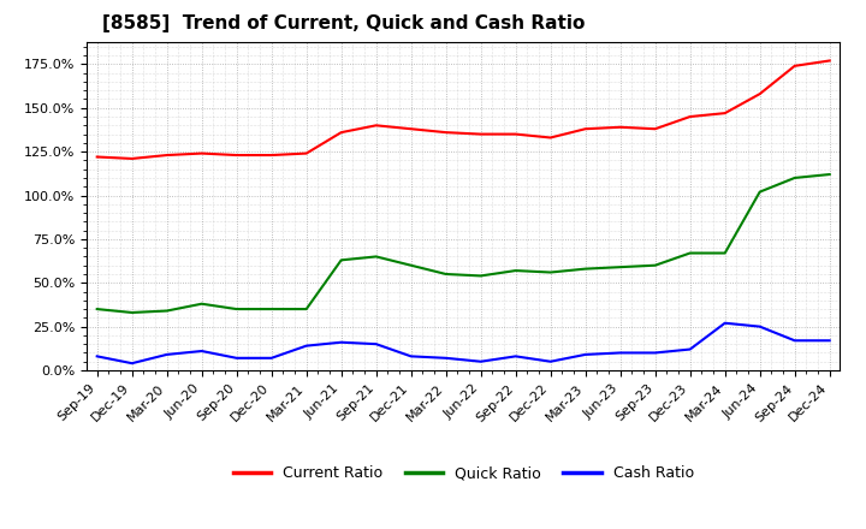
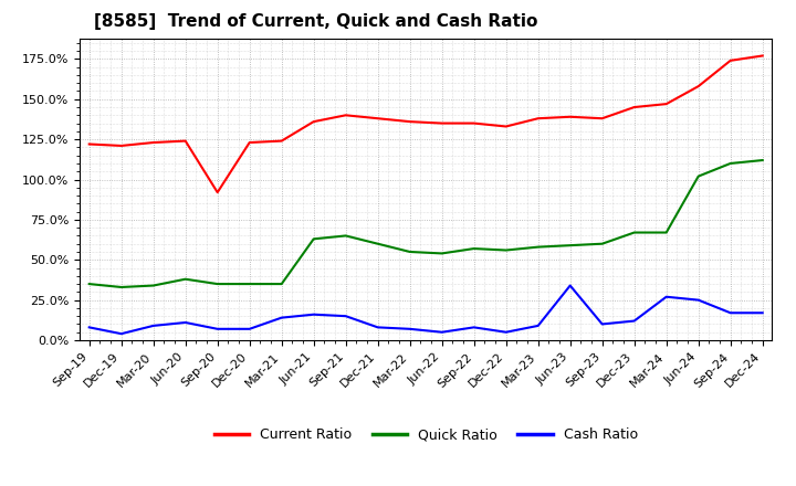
Current Ratio/Sep-20: 123% -> 92%
Cash Ratio/Jun-23: 10% -> 34%
